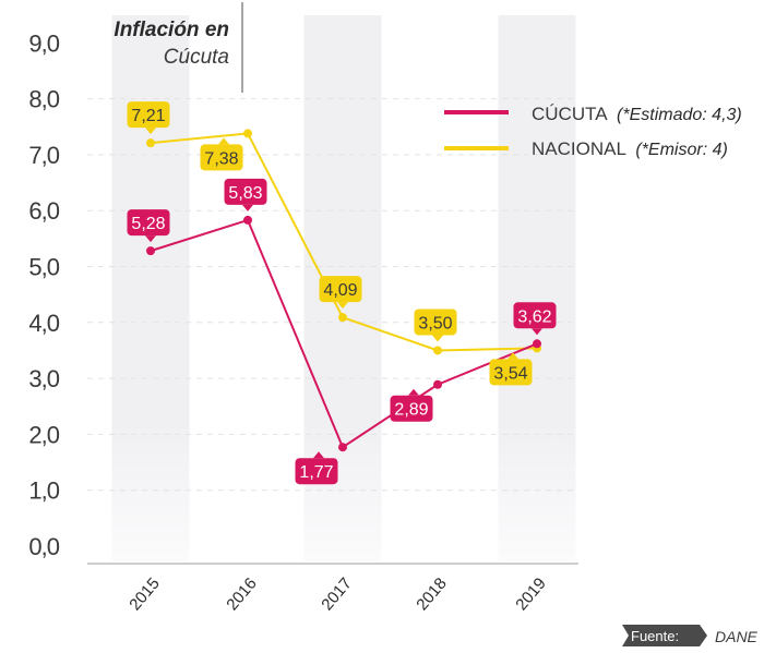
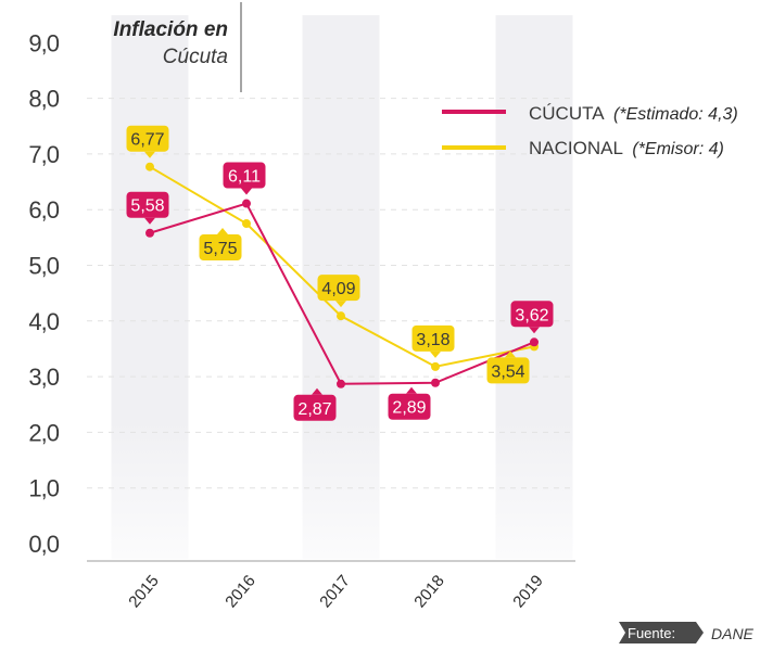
CÚCUTA/2015: 5,28 -> 5,58
NACIONAL/2015: 7,21 -> 6,77
CÚCUTA/2016: 5,83 -> 6,11
NACIONAL/2016: 7,38 -> 5,75
CÚCUTA/2017: 1,77 -> 2,87
NACIONAL/2018: 3,50 -> 3,18
